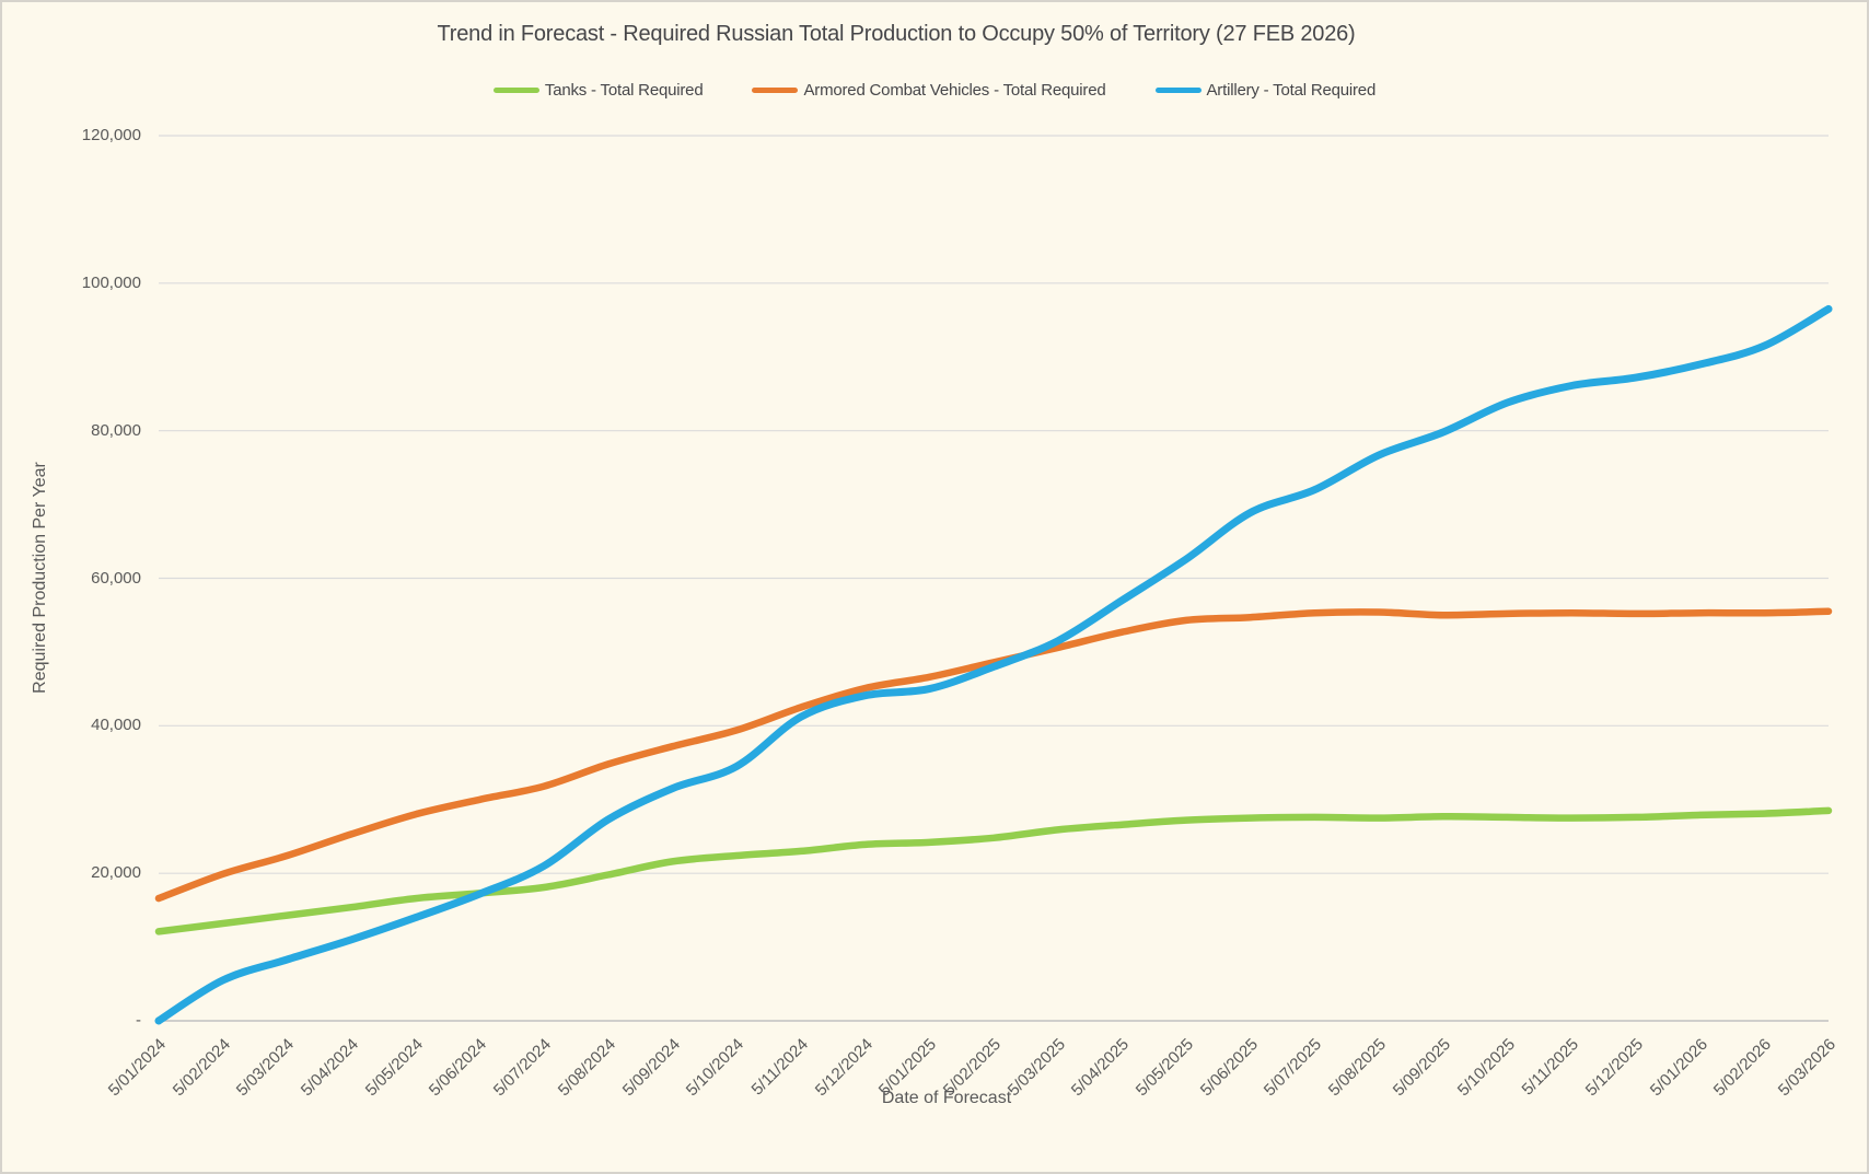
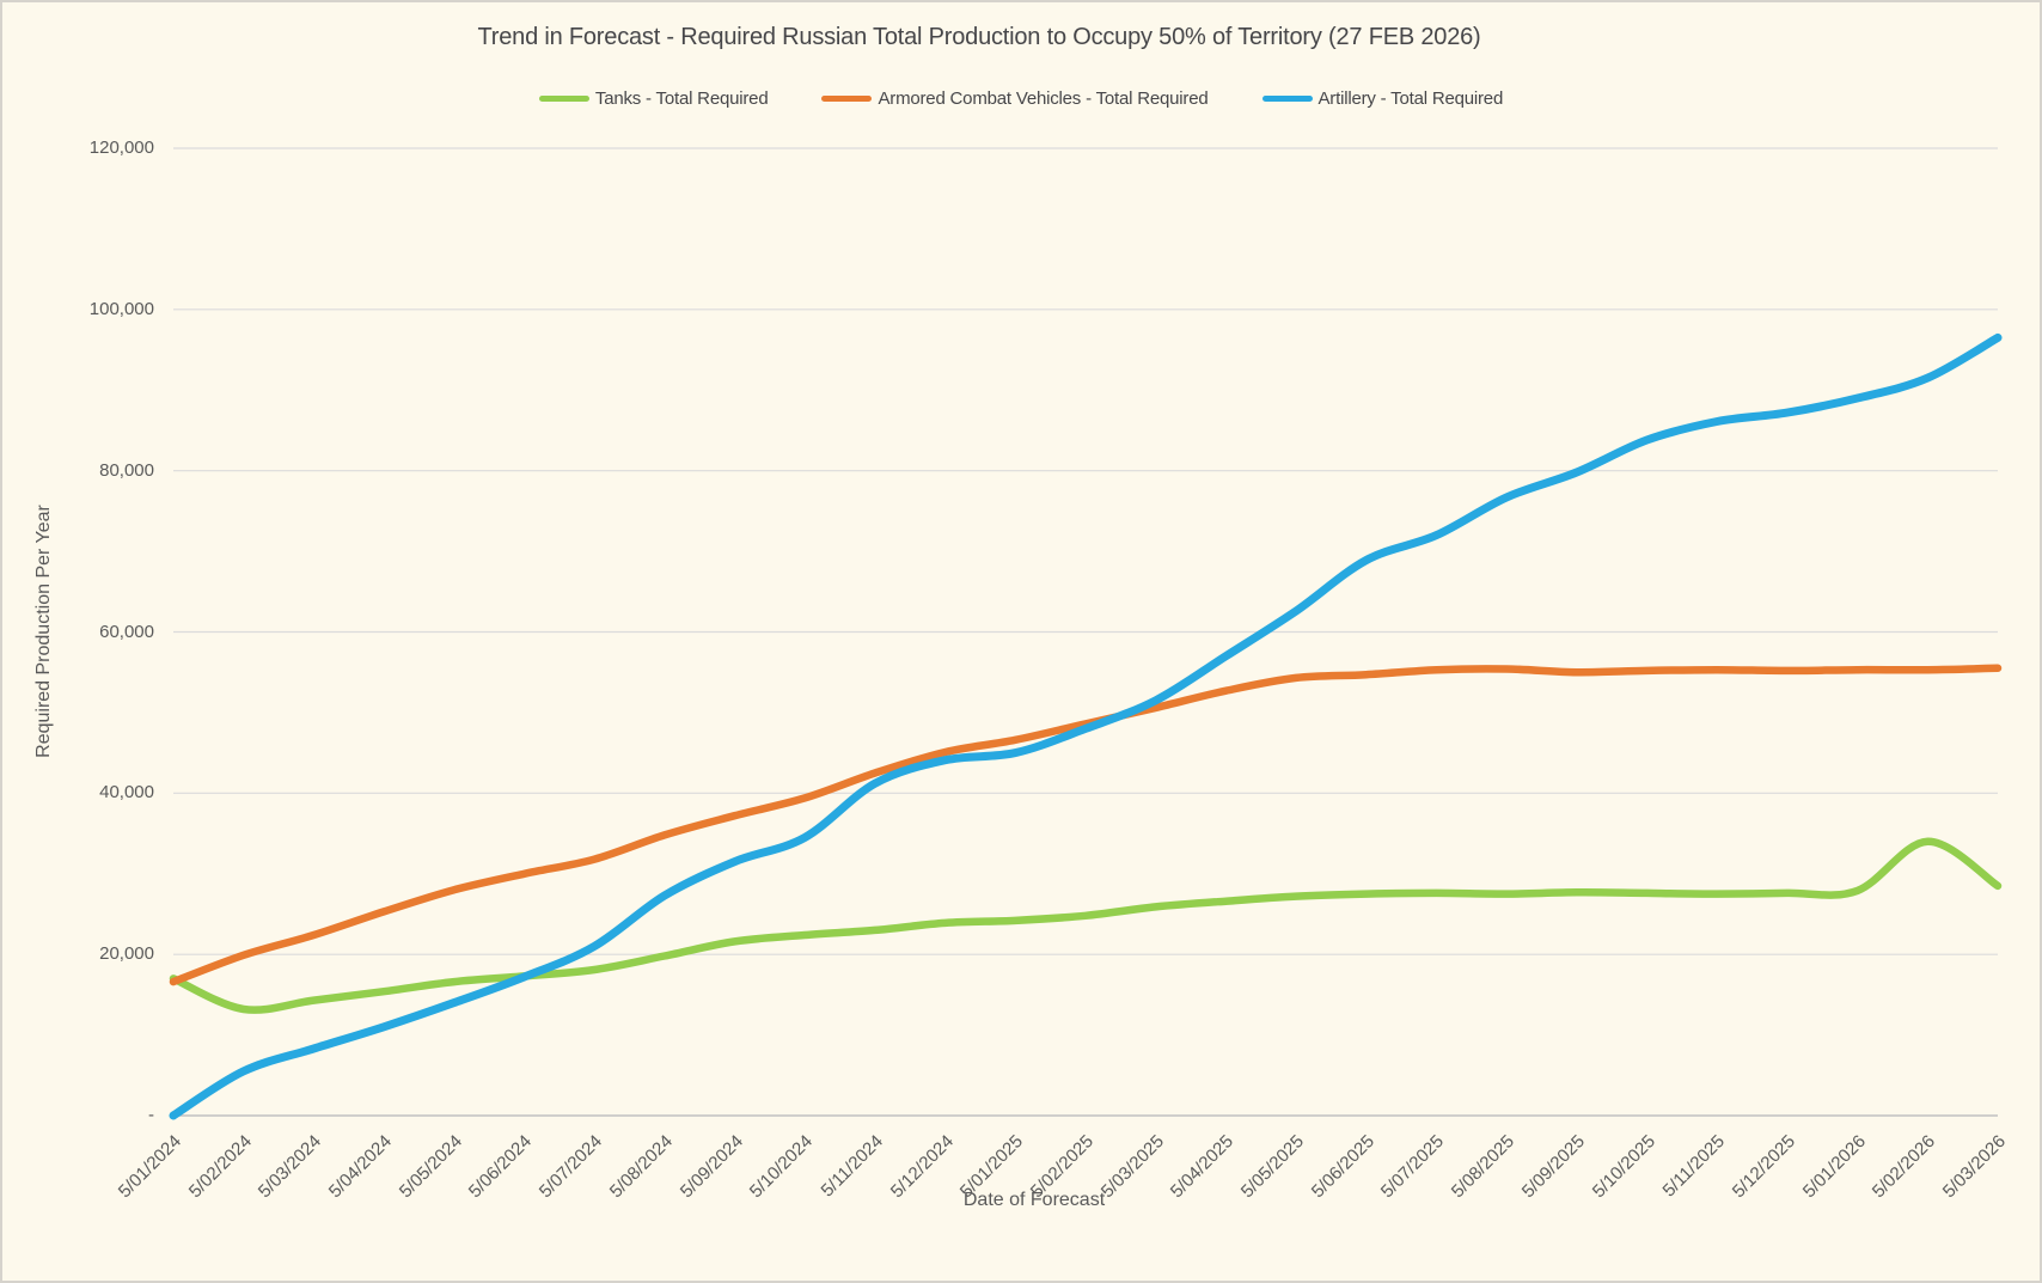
Tanks - Total Required/5/01/2024: 12000 -> 17000
Tanks - Total Required/5/02/2026: 28000 -> 34000
